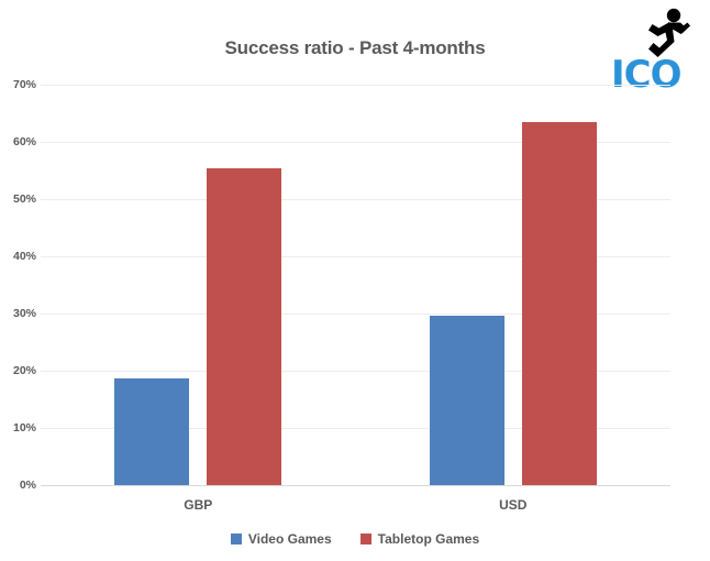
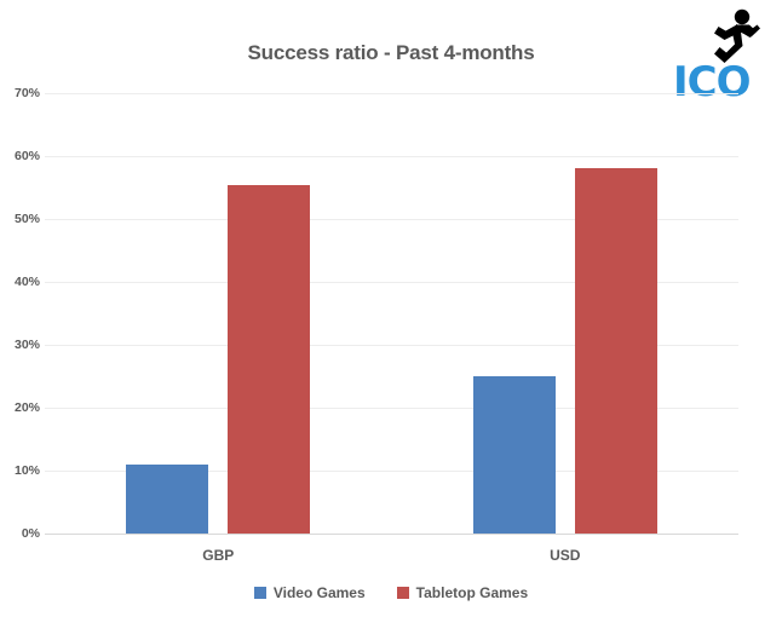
Video Games/GBP: 19% -> 11%
Video Games/USD: 30% -> 25%
Tabletop Games/USD: 64% -> 58%
